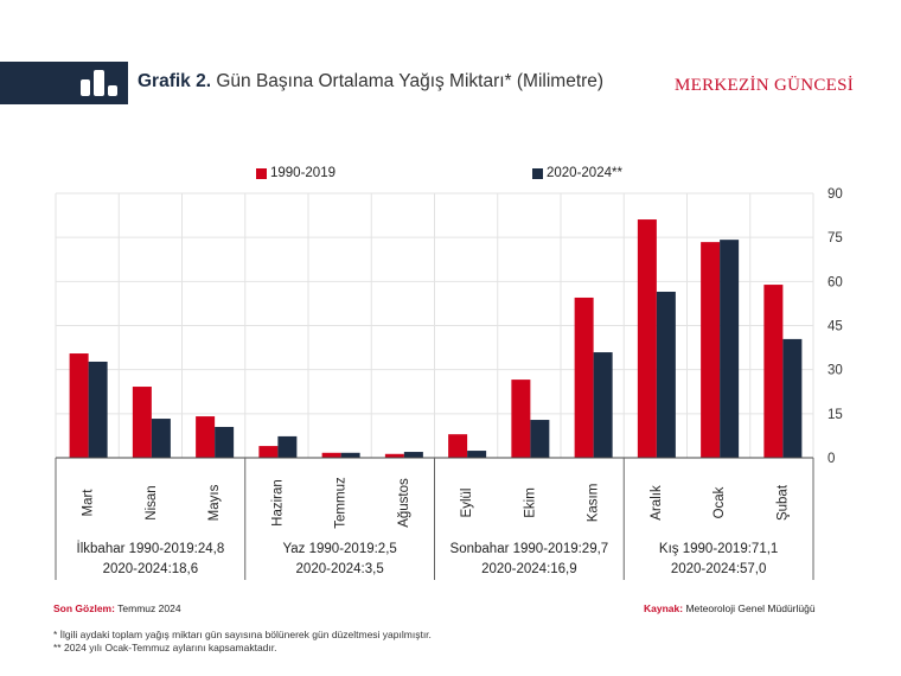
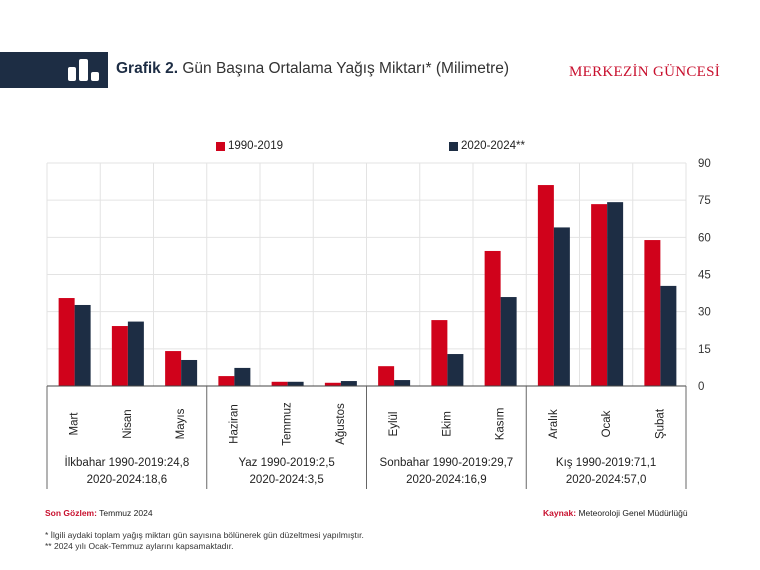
2020-2024**/Nisan: 13 -> 26
2020-2024**/Aralık: 56 -> 64
